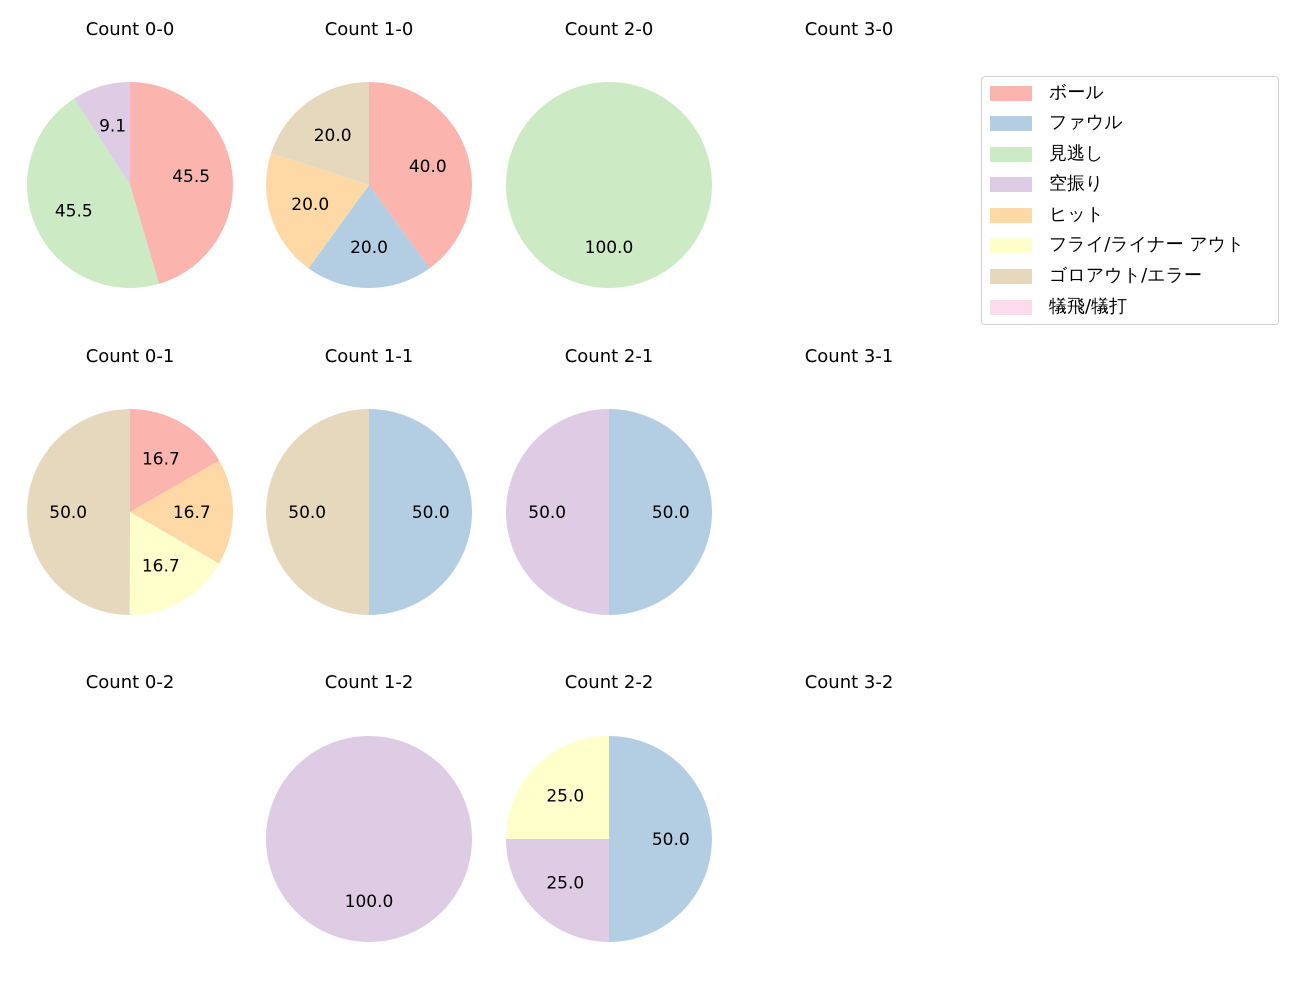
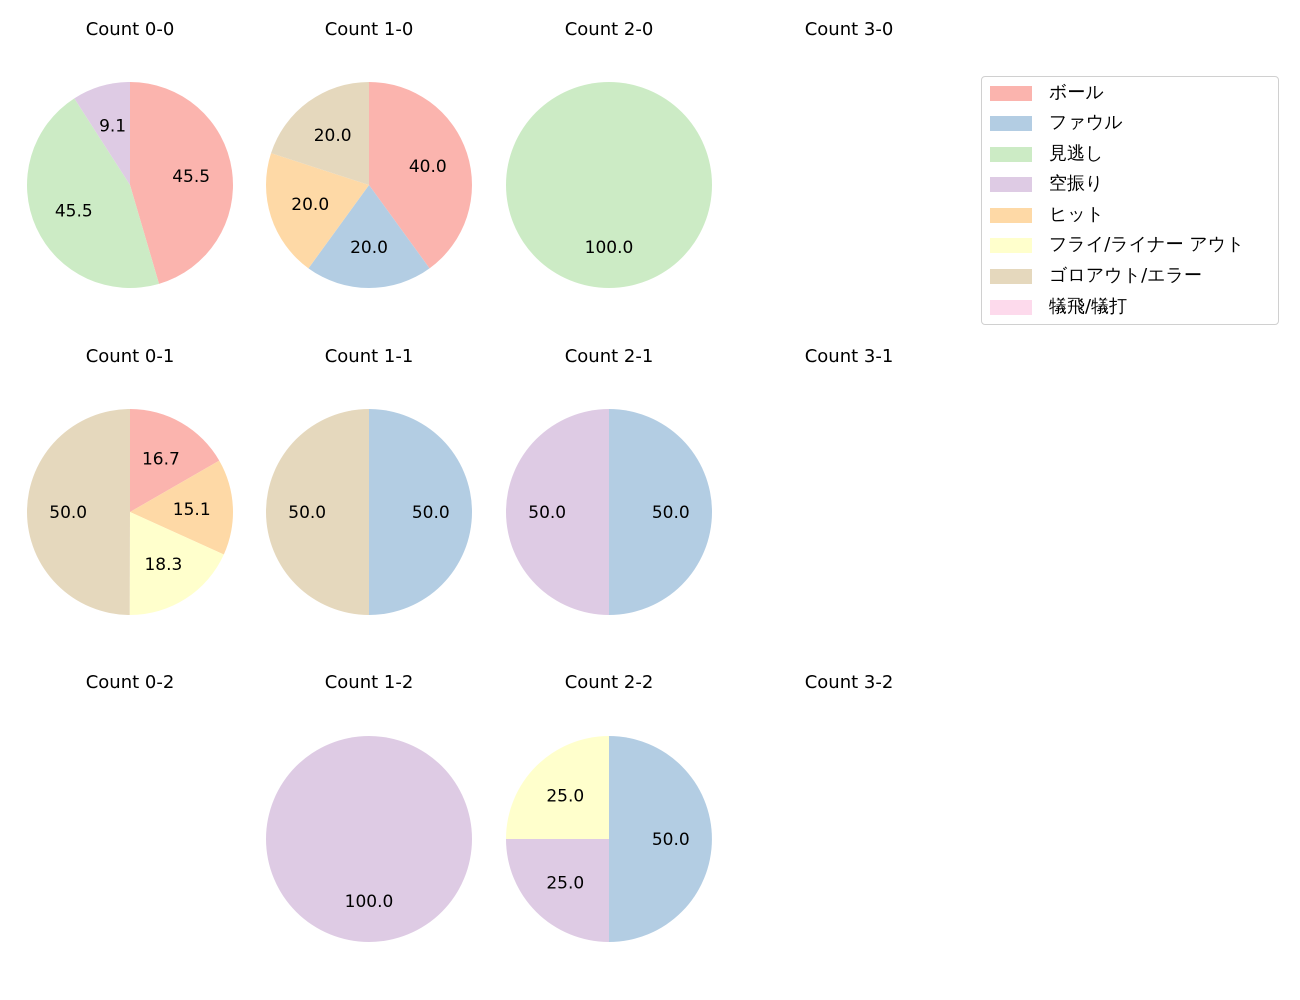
Count 0-1/ヒット: 16.7 -> 15.1
Count 0-1/フライ/ライナー アウト: 16.7 -> 18.3
